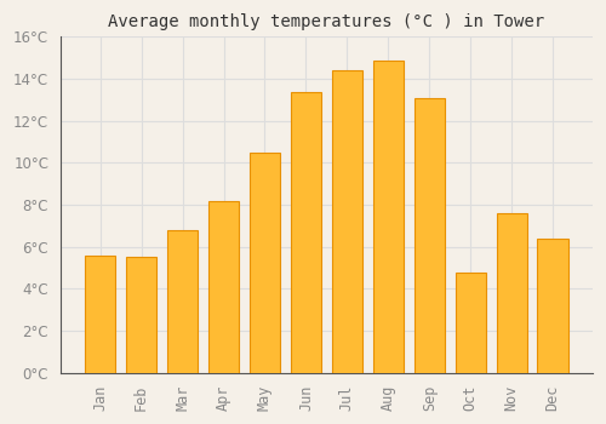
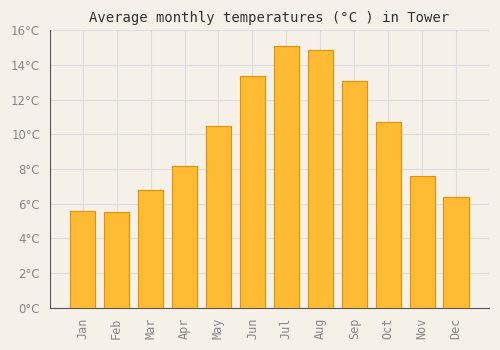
Jul: 14.4°C -> 15.1°C
Oct: 4.8°C -> 10.7°C
